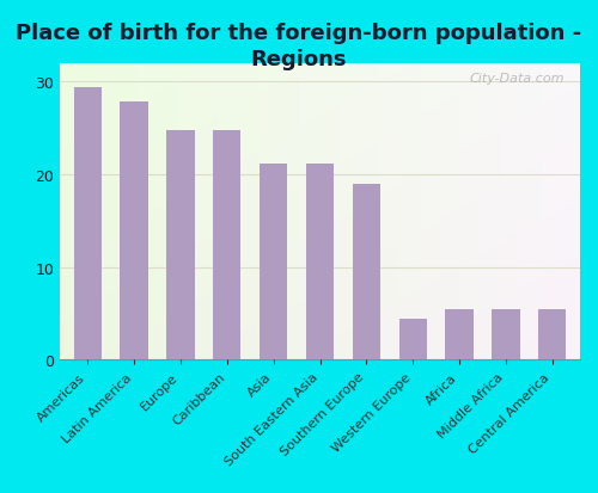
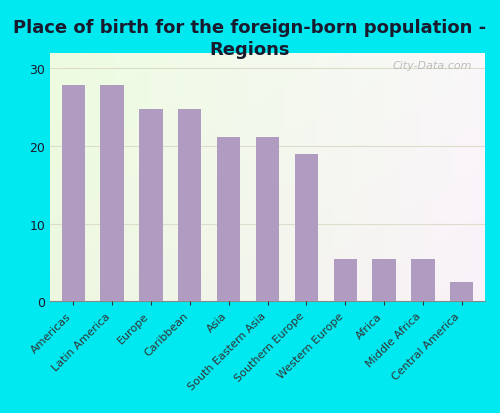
Americas: 29.4 -> 27.8
Western Europe: 4.4 -> 5.5
Central America: 5.4 -> 2.5
